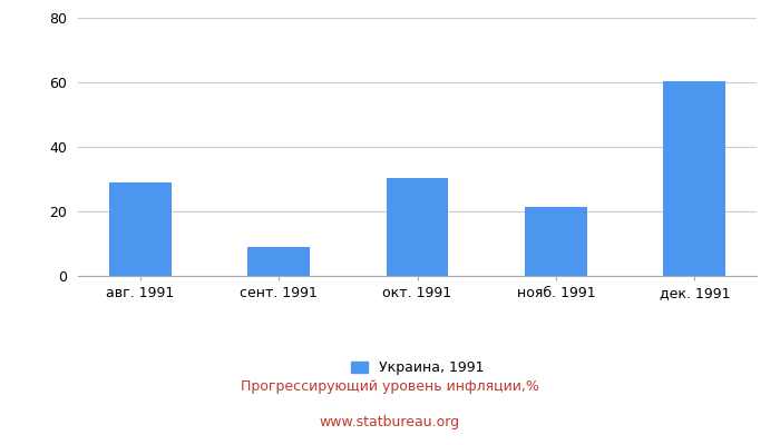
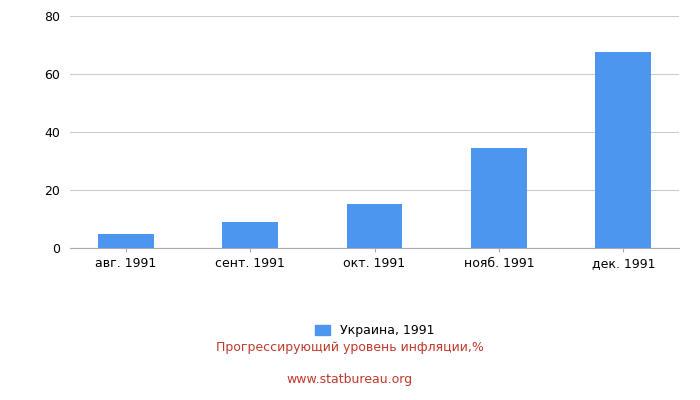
авг. 1991: 29.0 -> 4.8
окт. 1991: 30.5 -> 15.3
нояб. 1991: 21.5 -> 34.5
дек. 1991: 60.5 -> 67.5
